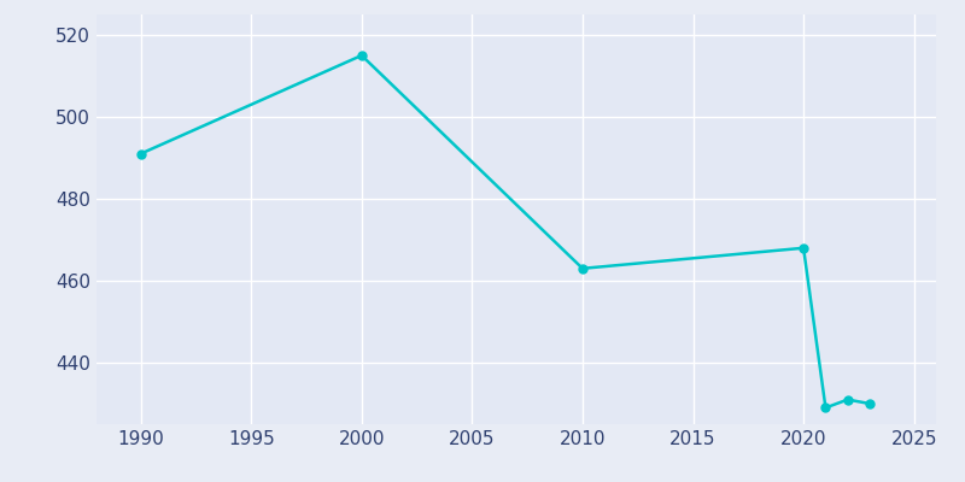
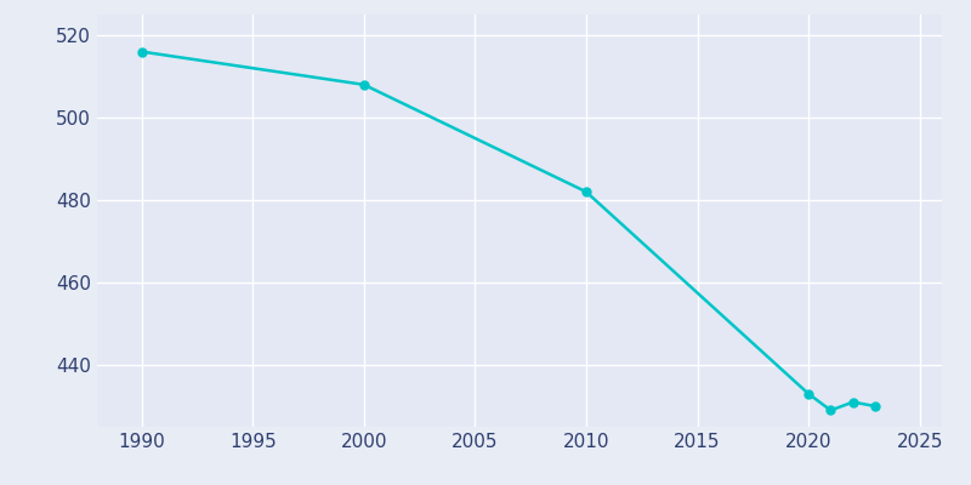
1990: 491 -> 516
2000: 515 -> 508
2010: 463 -> 482
2020: 468 -> 433
